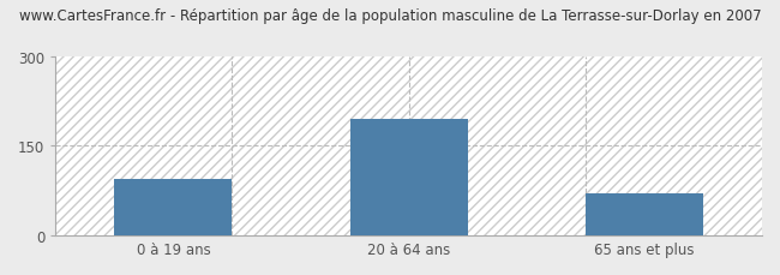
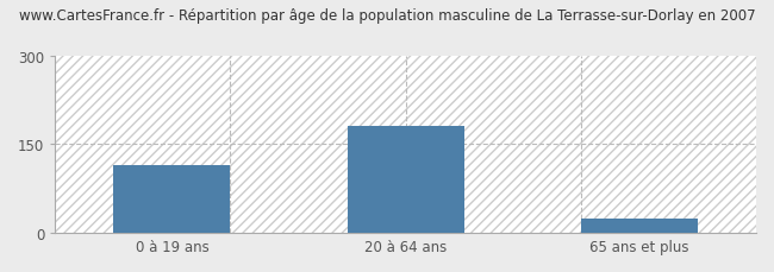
0 à 19 ans: 95 -> 115
20 à 64 ans: 195 -> 180
65 ans et plus: 70 -> 25
